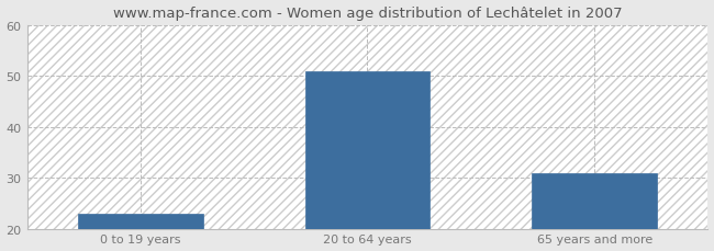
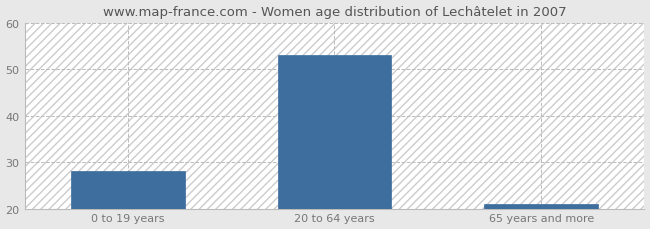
0 to 19 years: 23 -> 28
20 to 64 years: 51 -> 53
65 years and more: 31 -> 21
